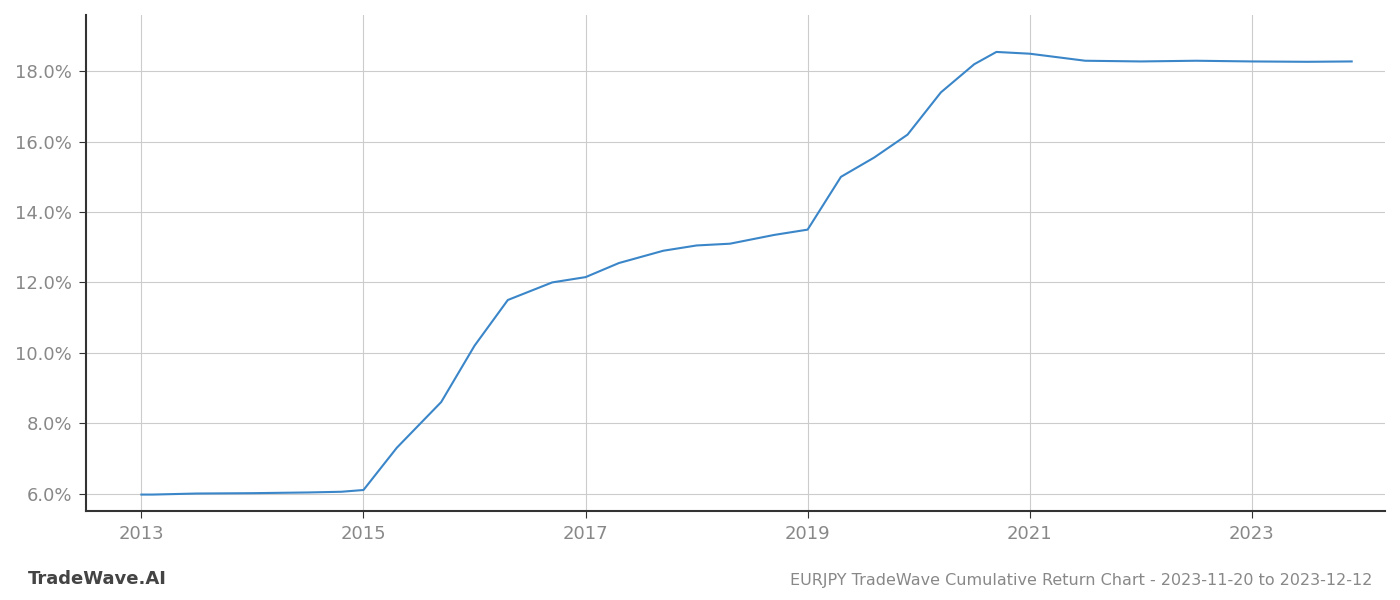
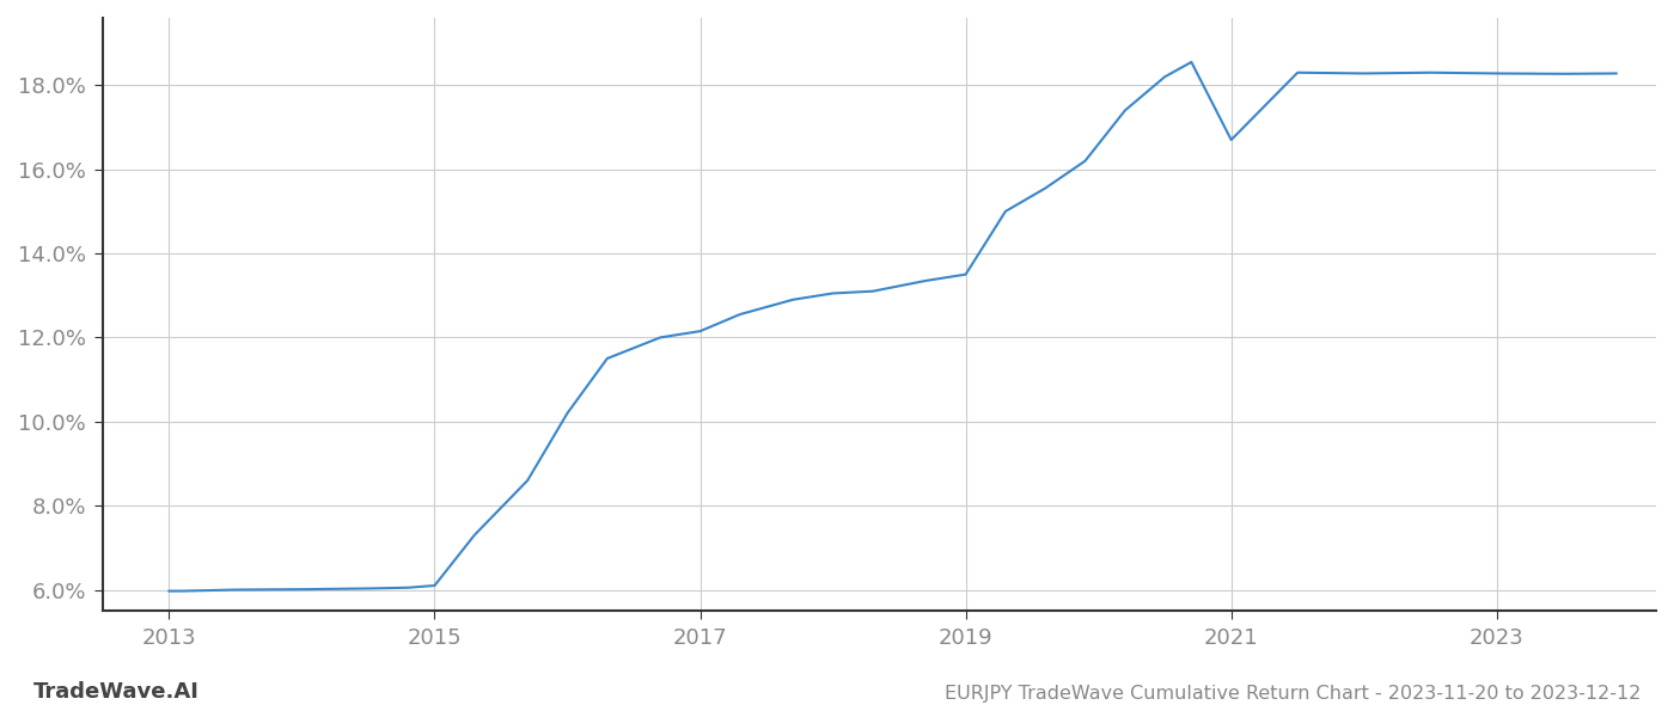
2021: 18.50% -> 16.70%
